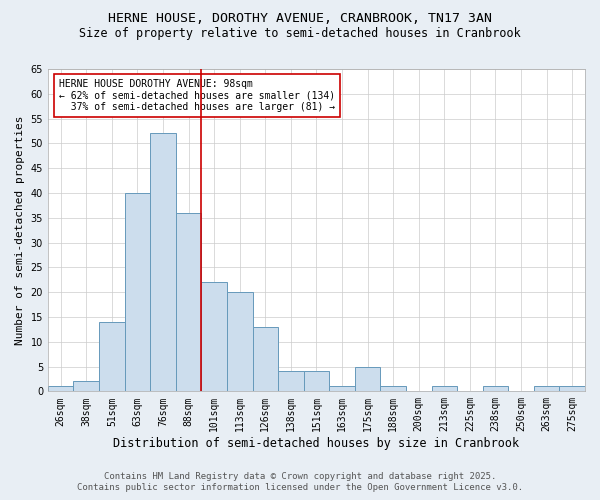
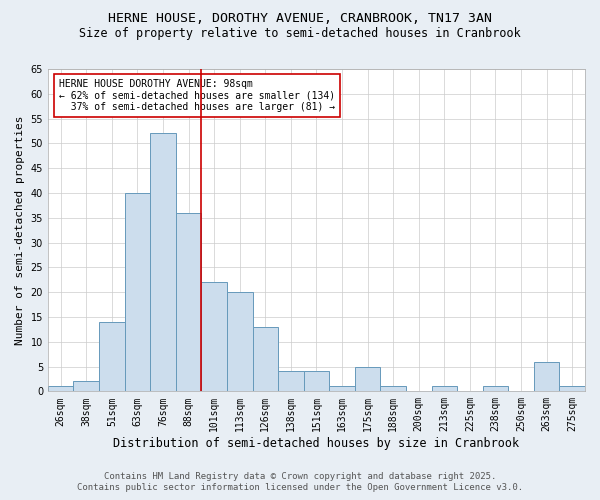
263sqm: 1 -> 6
